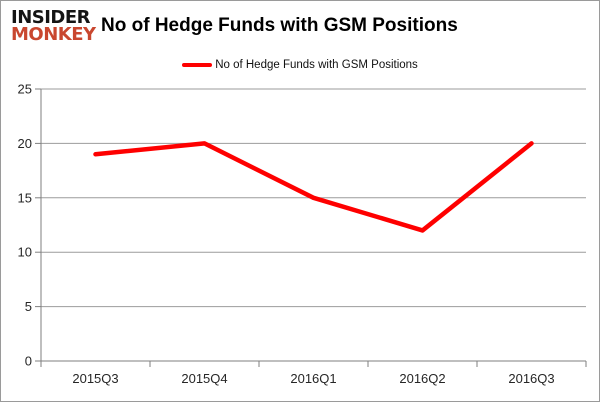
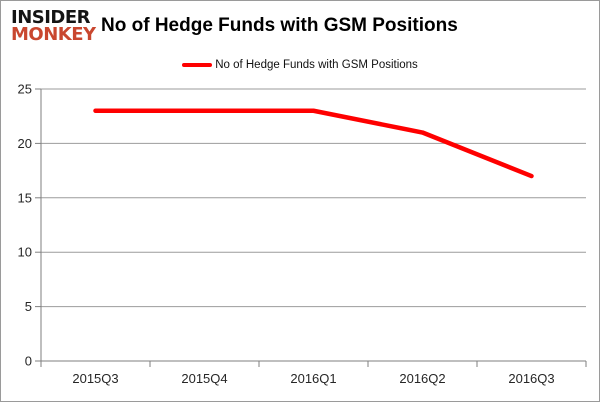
2015Q3: 19 -> 23
2015Q4: 20 -> 23
2016Q1: 15 -> 23
2016Q2: 12 -> 21
2016Q3: 20 -> 17
